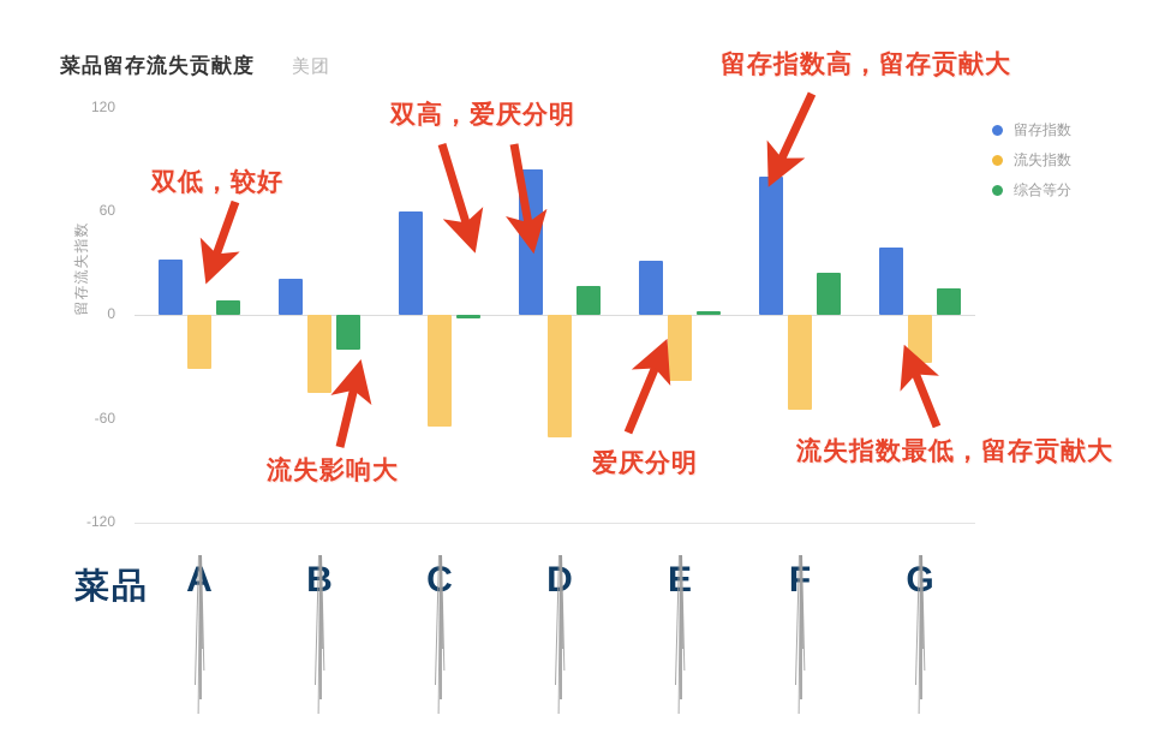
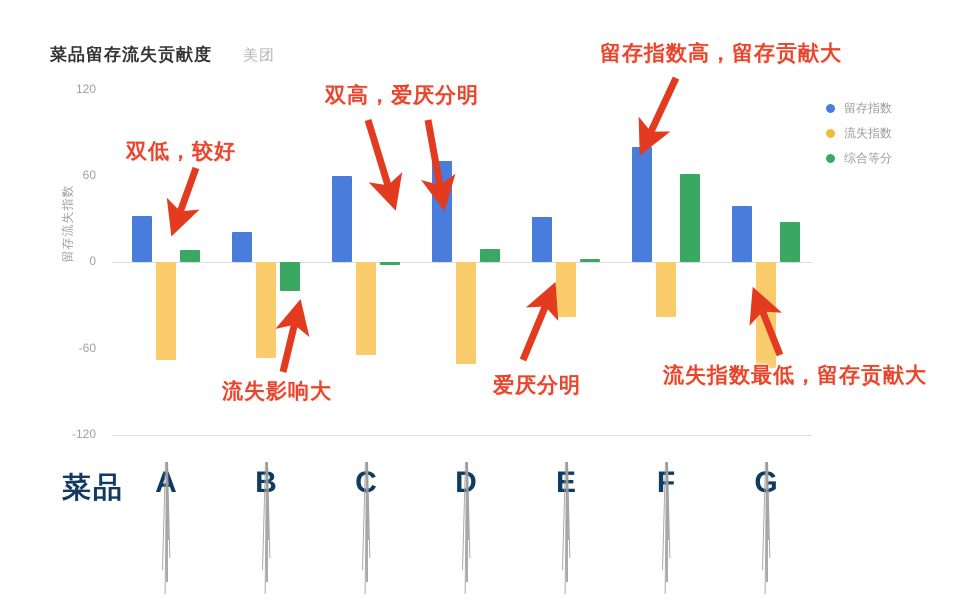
流失指数/A: -31 -> -68
流失指数/B: -45 -> -67
留存指数/D: 84 -> 70
综合等分/D: 17 -> 9
流失指数/F: -55 -> -38
综合等分/F: 24 -> 61
流失指数/G: -28 -> -74
综合等分/G: 15 -> 28
